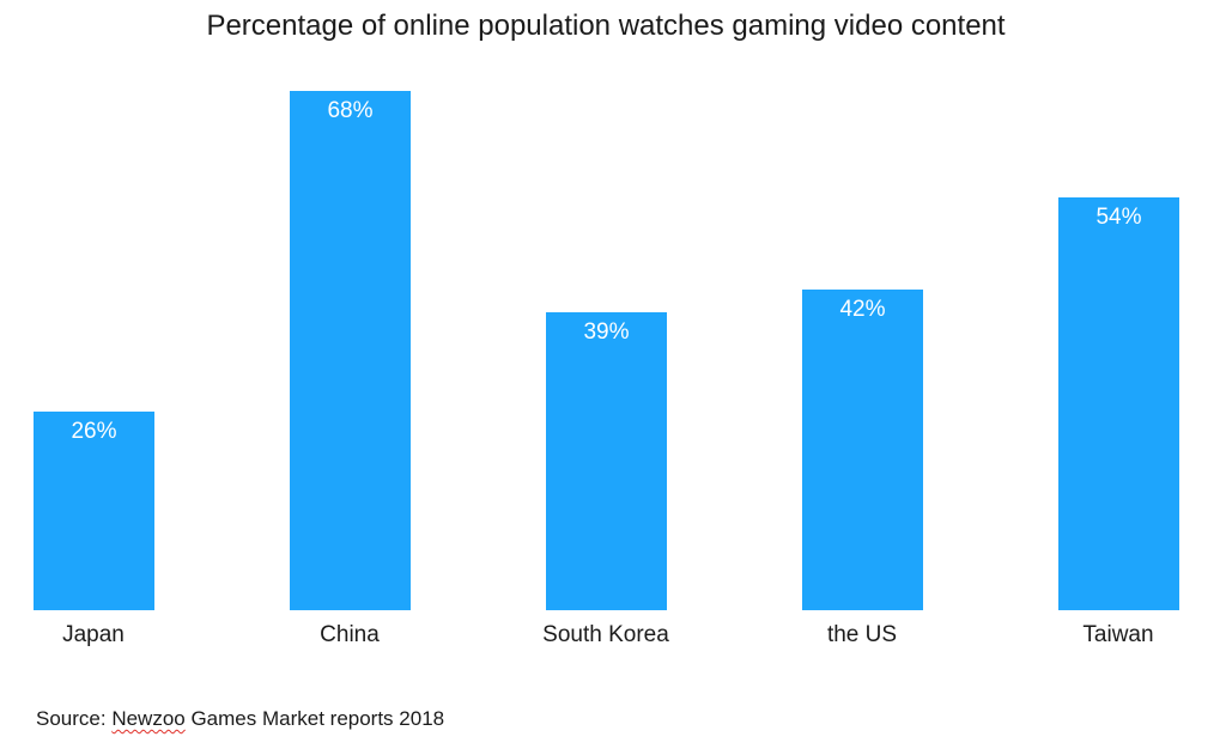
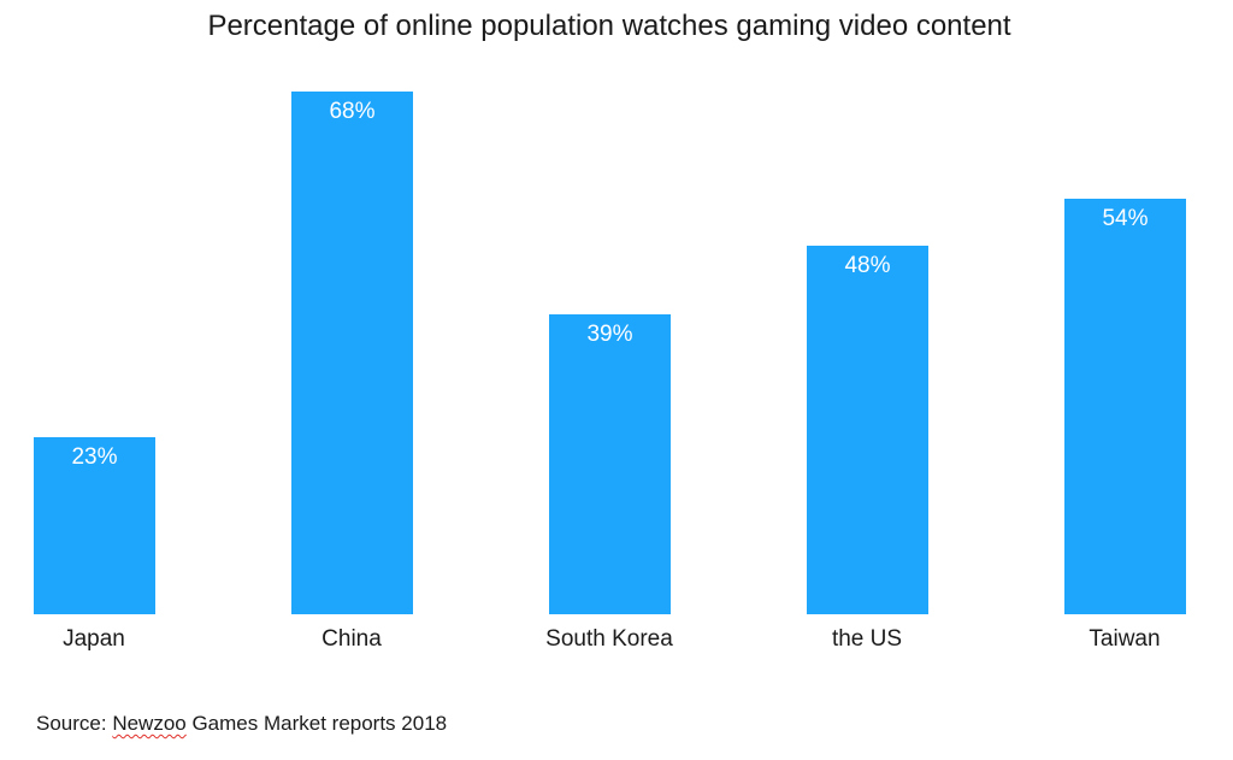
Japan: 26% -> 23%
the US: 42% -> 48%
